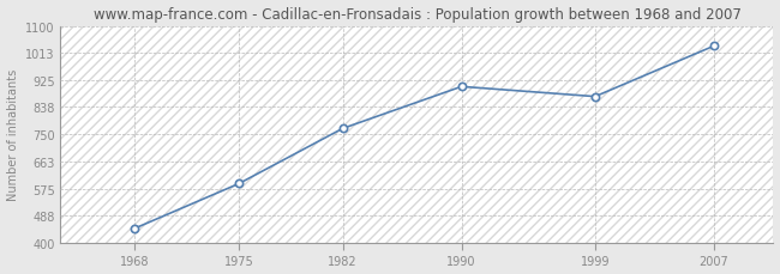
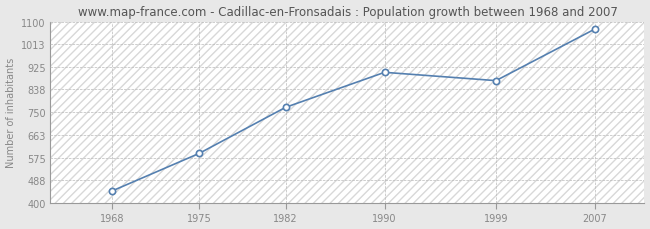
2007: 1035 -> 1071
